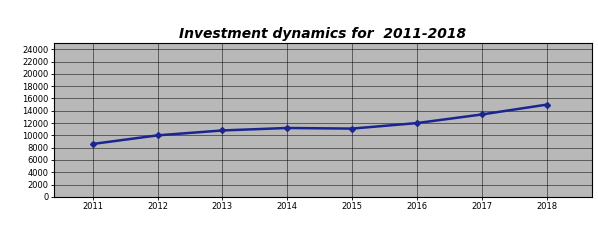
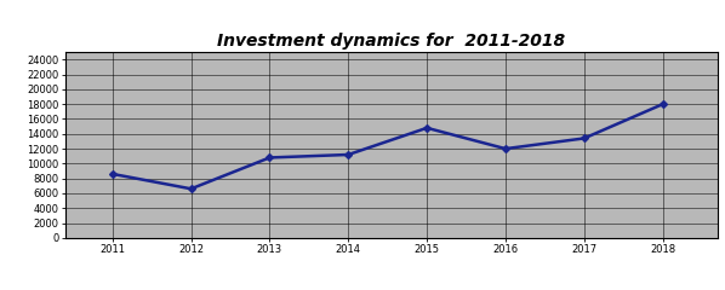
2012: 10000 -> 6600
2015: 11100 -> 14800
2018: 15000 -> 18000
